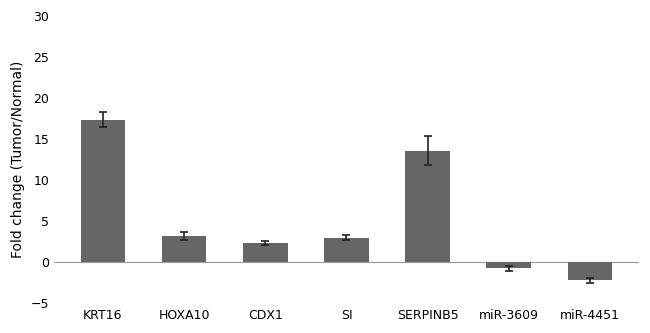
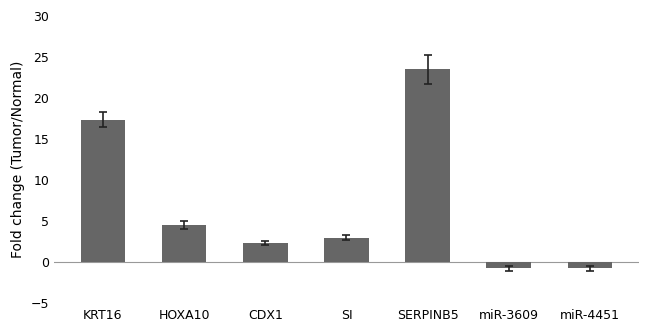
HOXA10: 3.2 -> 4.5
SERPINB5: 13.6 -> 23.5
miR-4451: -2.2 -> -0.7
